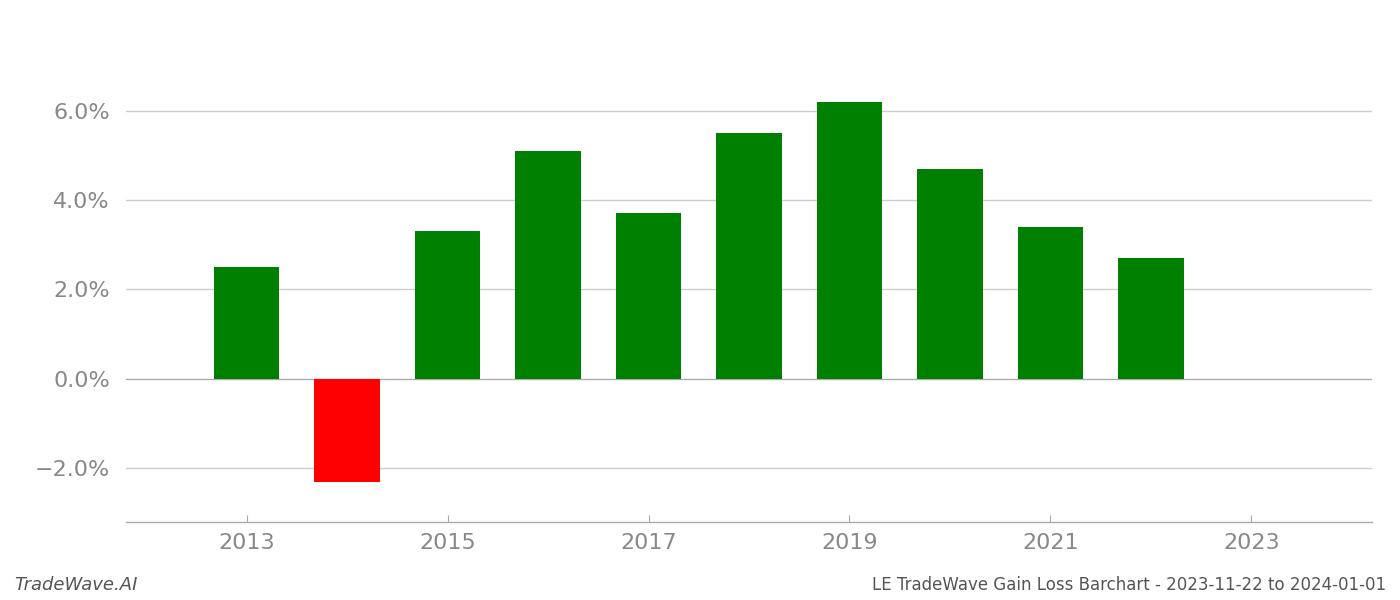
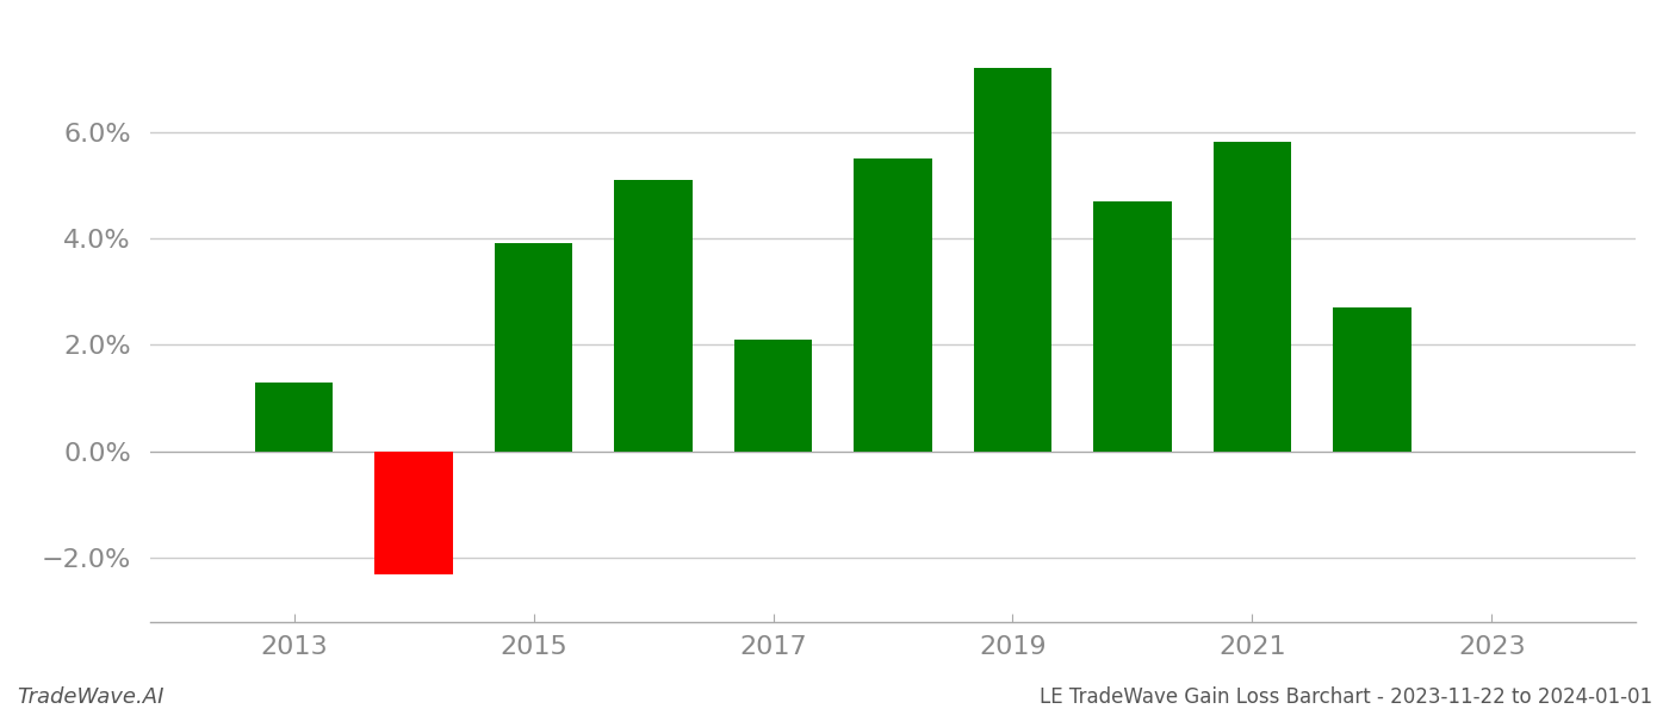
2013: 2.5% -> 1.3%
2015: 3.3% -> 3.9%
2017: 3.7% -> 2.1%
2019: 6.2% -> 7.2%
2021: 3.4% -> 5.8%
